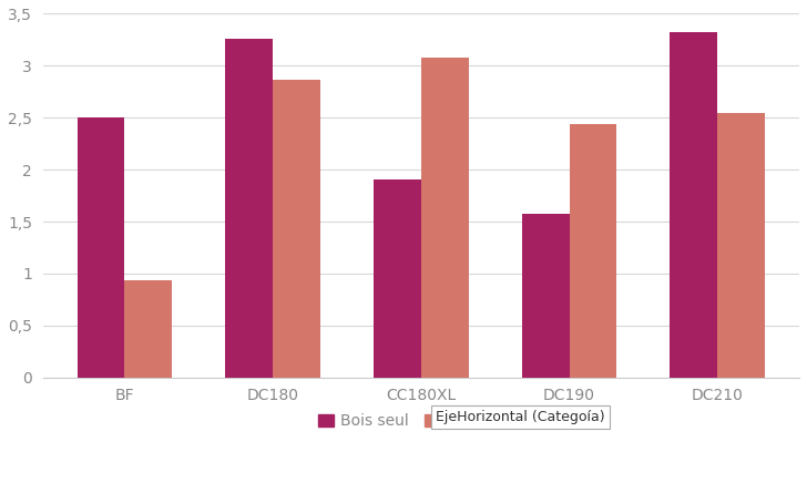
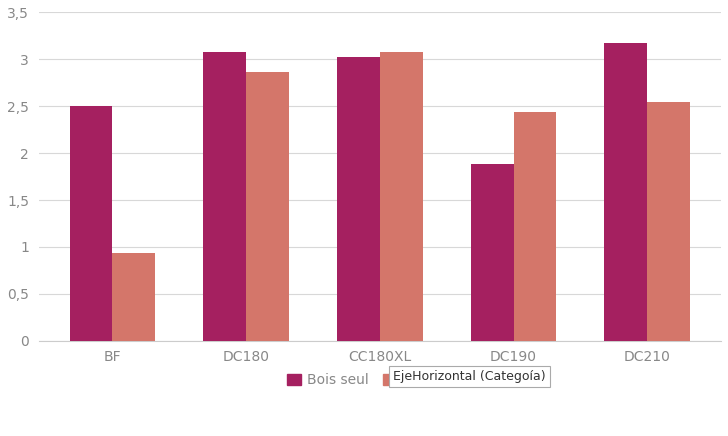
Bois seul/DC180: 3,26 -> 3,08
Bois seul/CC180XL: 1,90 -> 3,03
Bois seul/DC190: 1,58 -> 1,88
Bois seul/DC210: 3,32 -> 3,17
